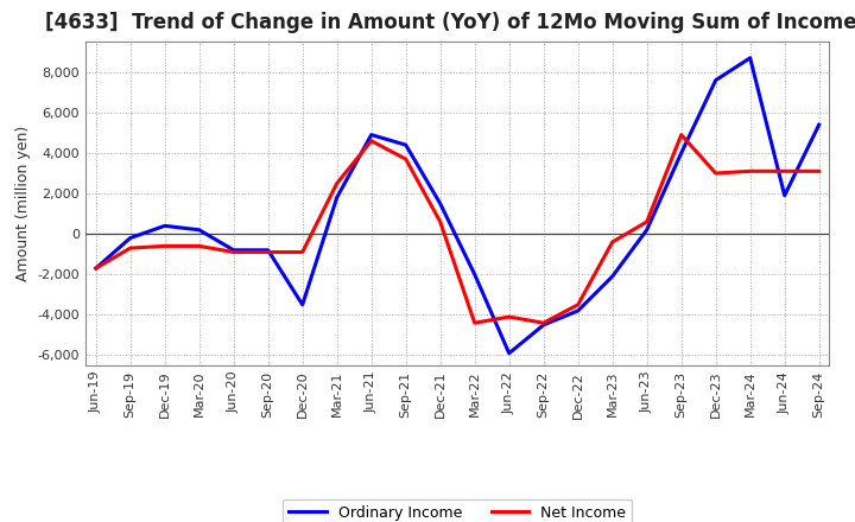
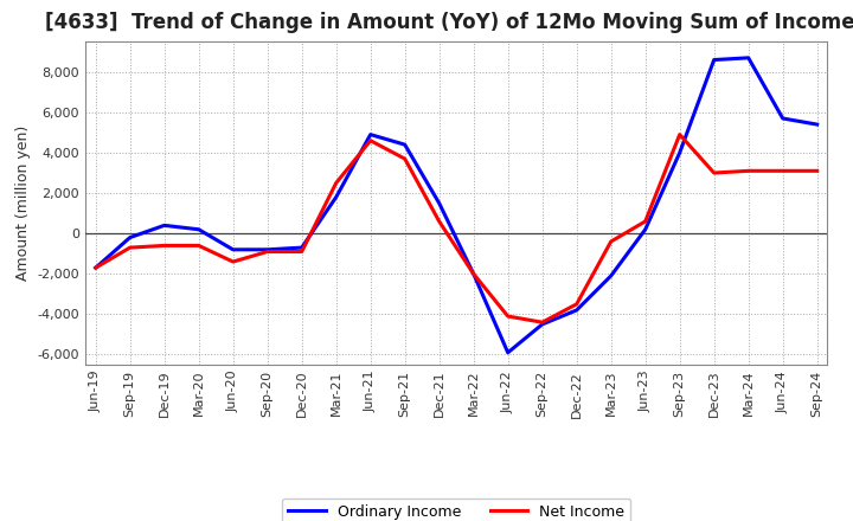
Net Income/Jun-20: -900 -> -1,400
Ordinary Income/Dec-20: -3,500 -> -700
Net Income/Mar-22: -4,400 -> -2,000
Ordinary Income/Dec-23: 7,600 -> 8,600
Ordinary Income/Jun-24: 1,900 -> 5,700
